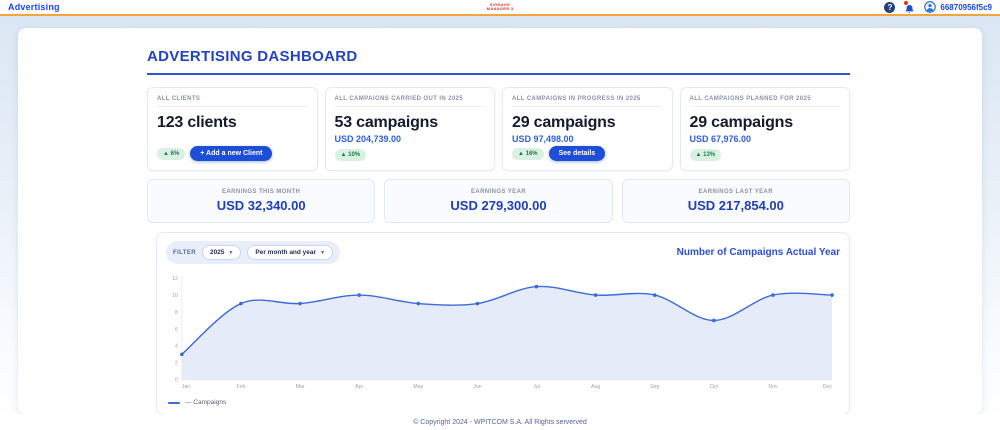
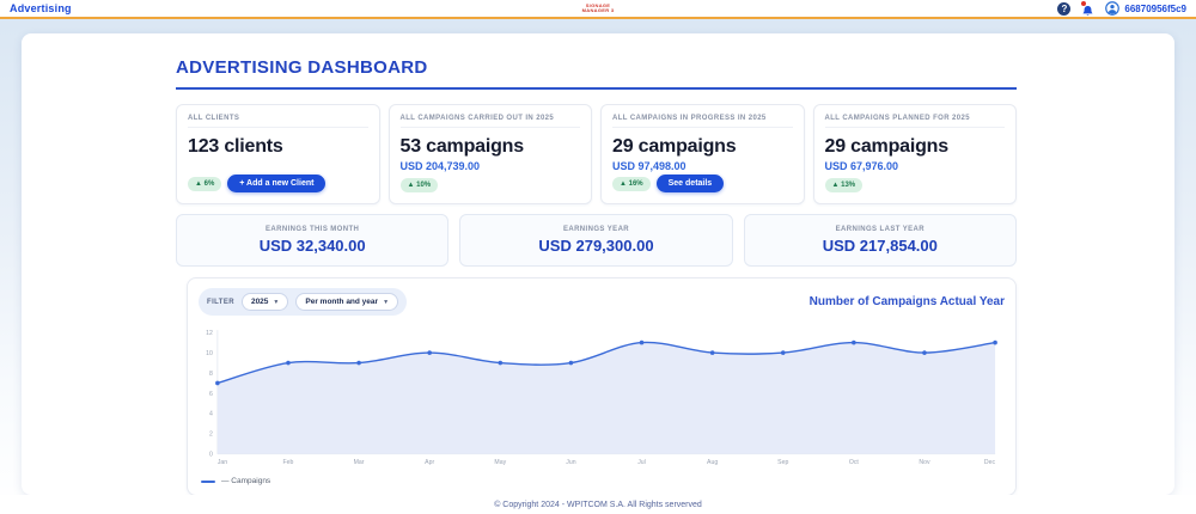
Jan: 3 -> 7
Oct: 7 -> 11
Dec: 10 -> 11
